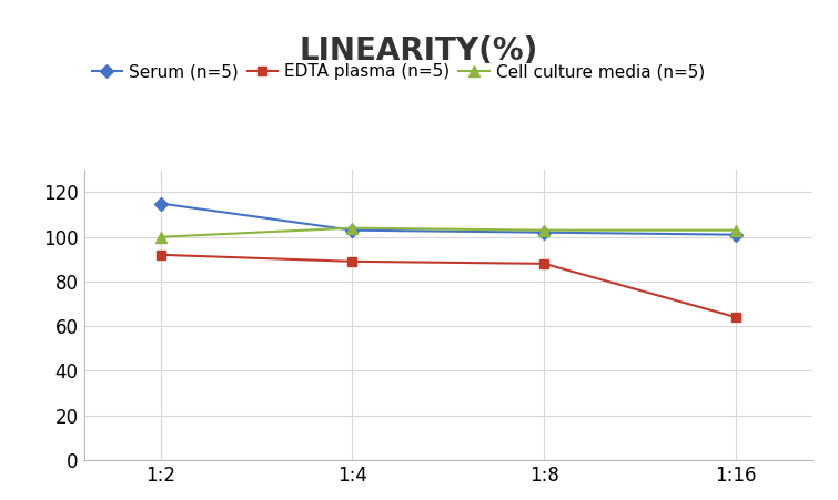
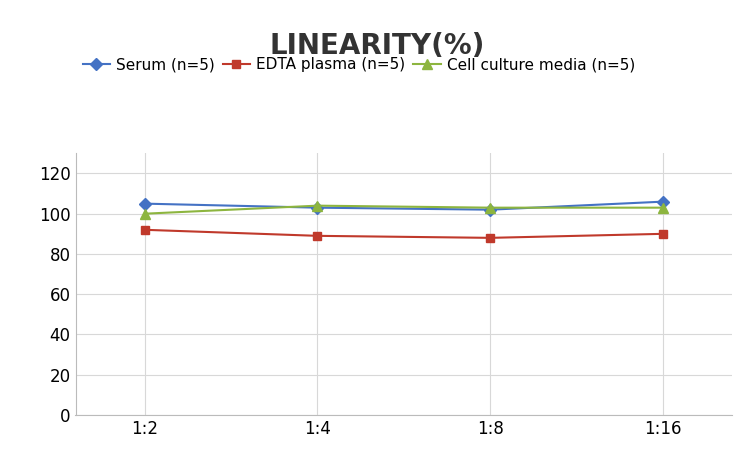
Serum (n=5)/1:2: 115 -> 105
Serum (n=5)/1:16: 101 -> 106
EDTA plasma (n=5)/1:16: 64 -> 90
